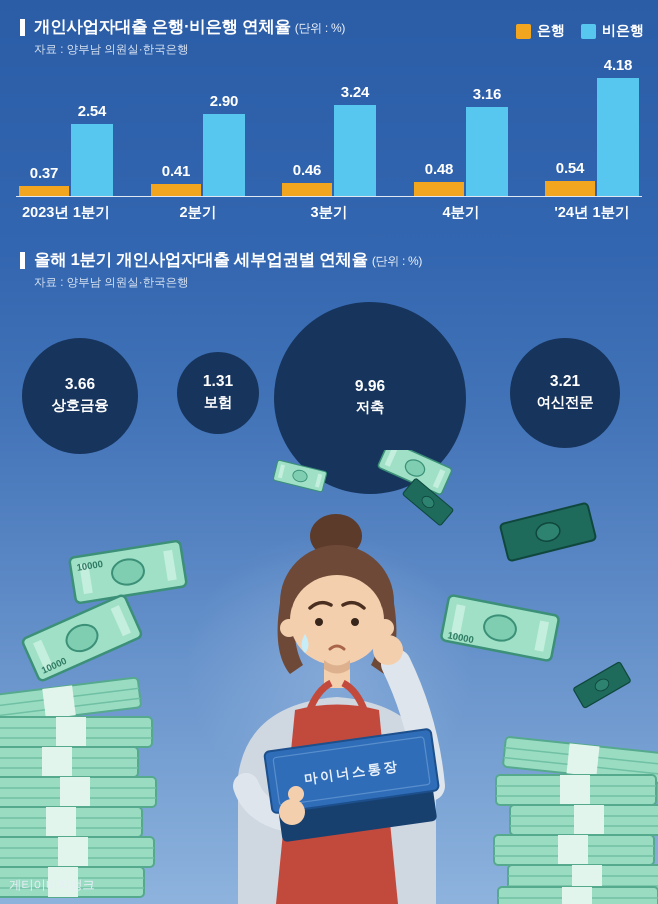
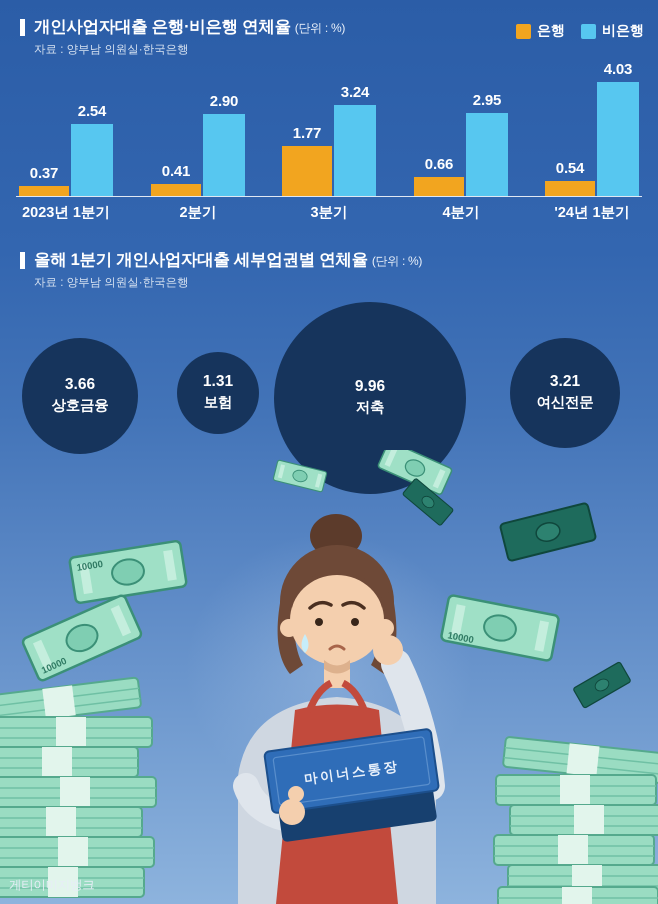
개인사업자대출 은행·비은행 연체율/은행/3분기: 0.46 -> 1.77
개인사업자대출 은행·비은행 연체율/은행/4분기: 0.48 -> 0.66
개인사업자대출 은행·비은행 연체율/비은행/4분기: 3.16 -> 2.95
개인사업자대출 은행·비은행 연체율/비은행/'24년 1분기: 4.18 -> 4.03
